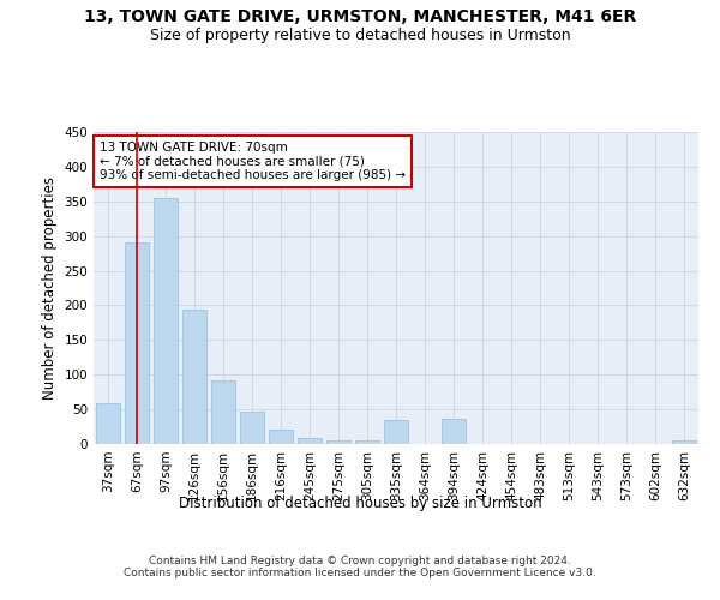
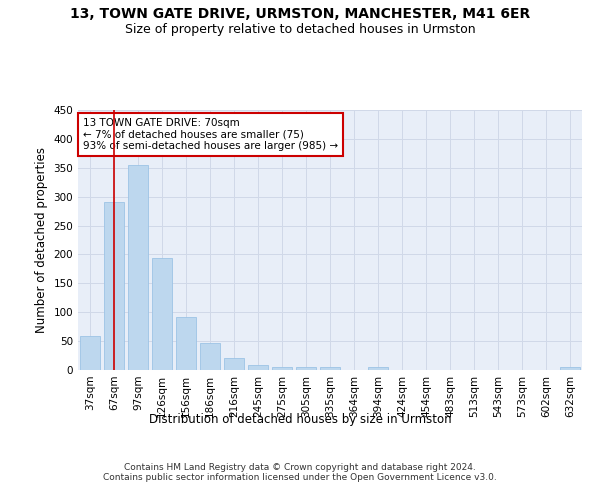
335sqm: 34 -> 5
394sqm: 36 -> 5
